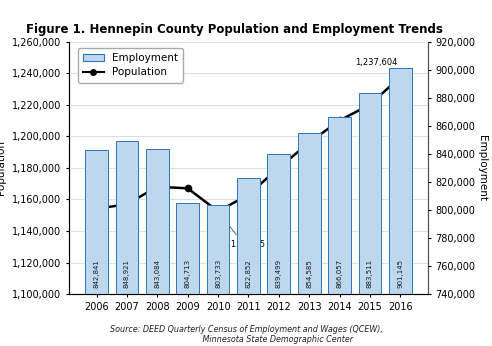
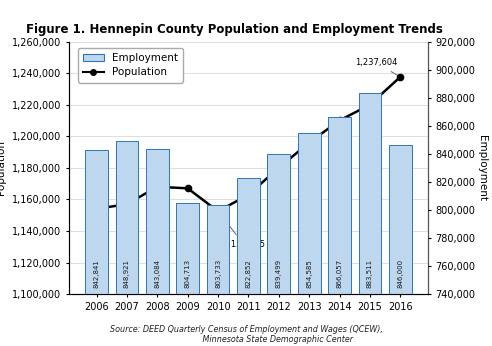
Employment/2016: 901,000 -> 846,000
